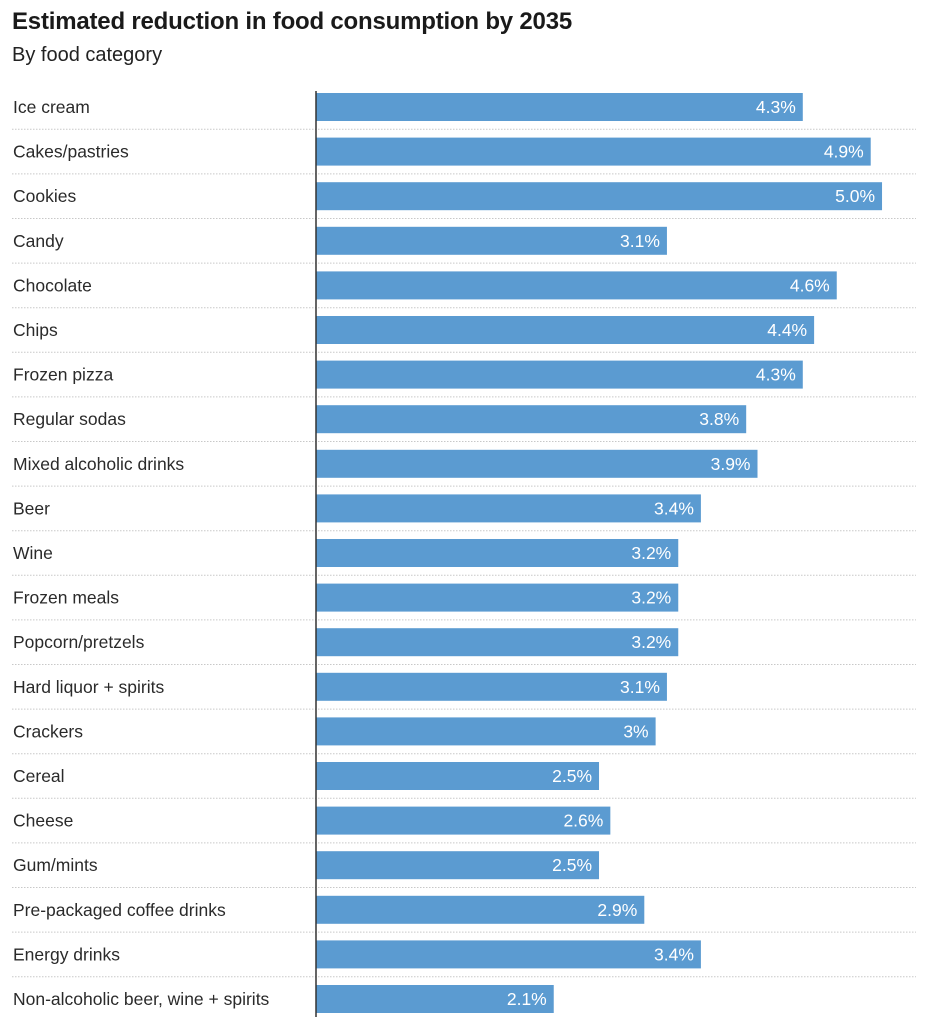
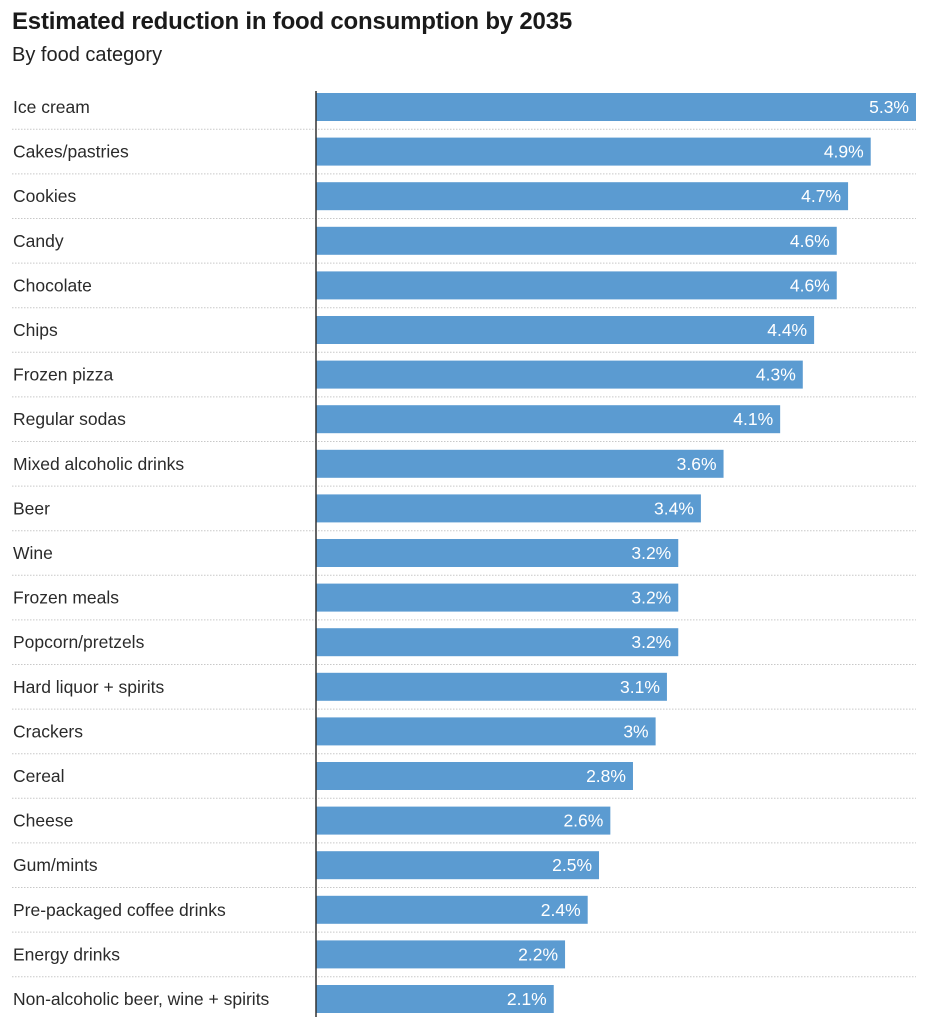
Ice cream: 4.3% -> 5.3%
Cookies: 5.0% -> 4.7%
Candy: 3.1% -> 4.6%
Regular sodas: 3.8% -> 4.1%
Mixed alcoholic drinks: 3.9% -> 3.6%
Cereal: 2.5% -> 2.8%
Pre-packaged coffee drinks: 2.9% -> 2.4%
Energy drinks: 3.4% -> 2.2%
